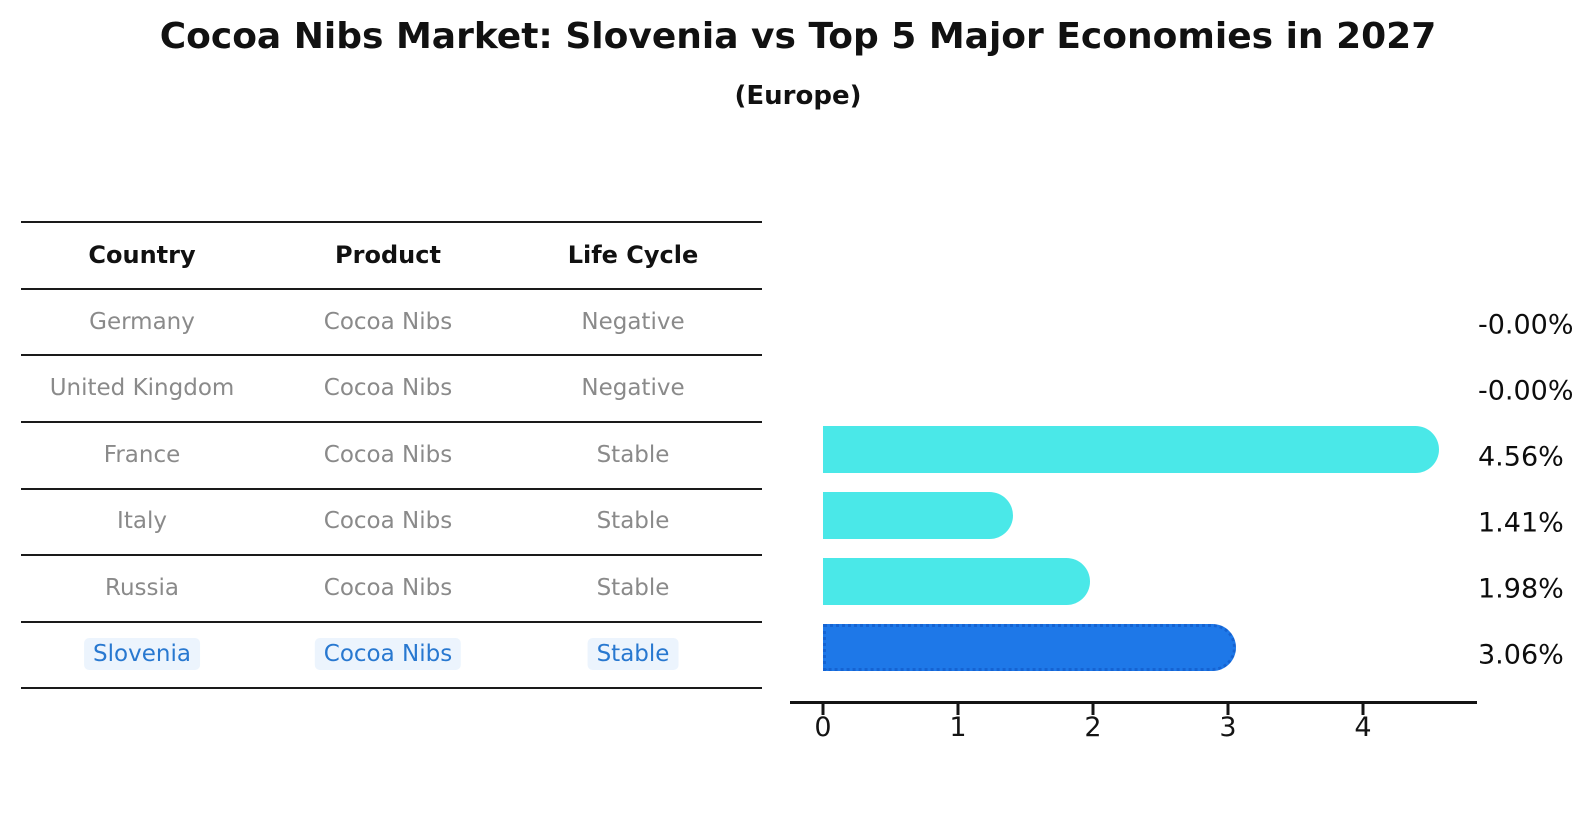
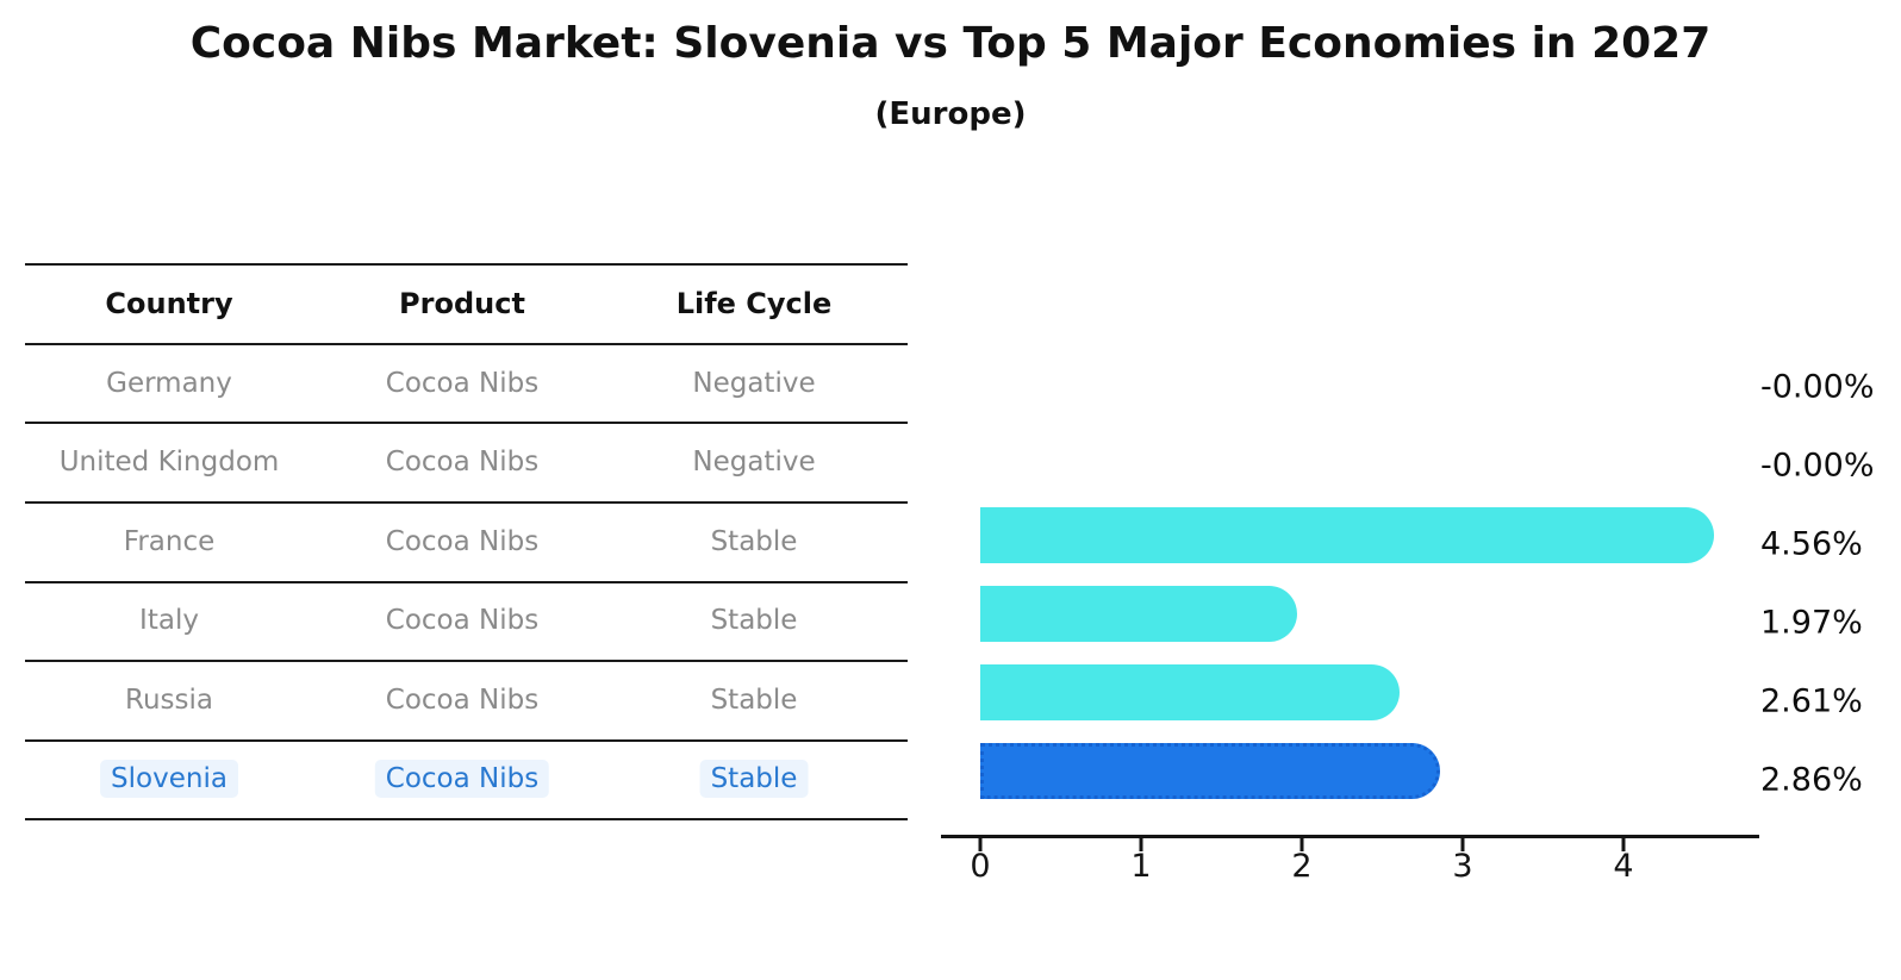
Italy: 1.41% -> 1.97%
Russia: 1.98% -> 2.61%
Slovenia: 3.06% -> 2.86%
